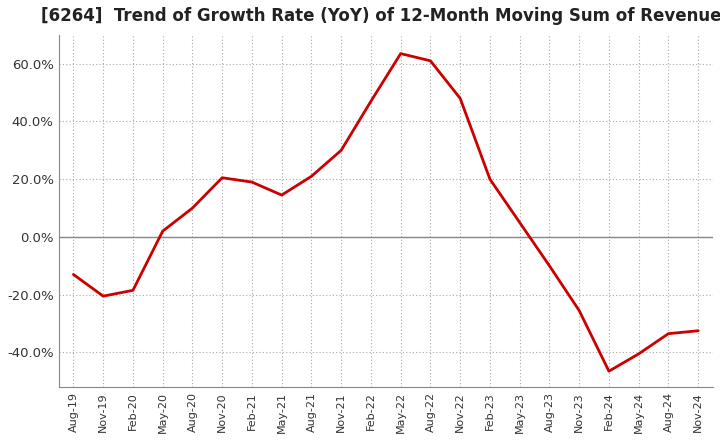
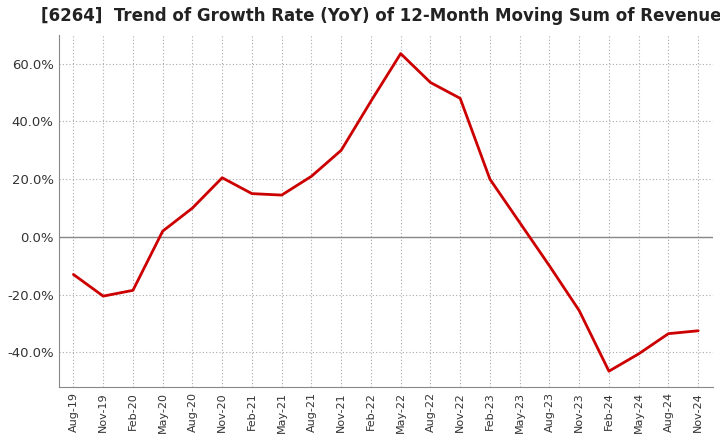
Feb-21: 19.0% -> 15.0%
Aug-22: 61.0% -> 53.5%
